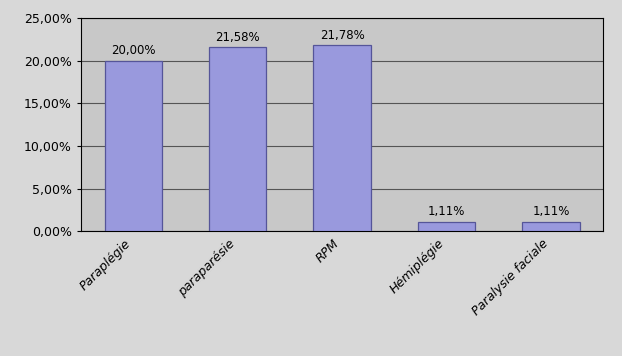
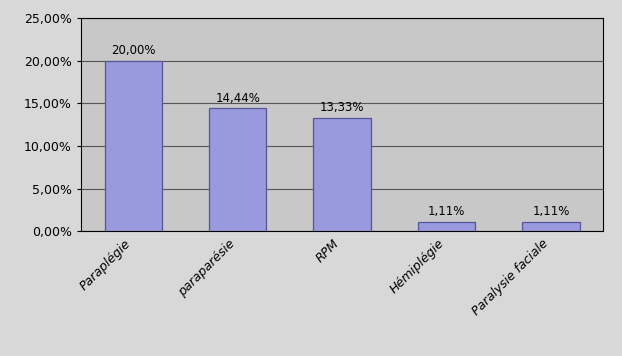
paraparésie: 21,58% -> 14,44%
RPM: 21,78% -> 13,33%
